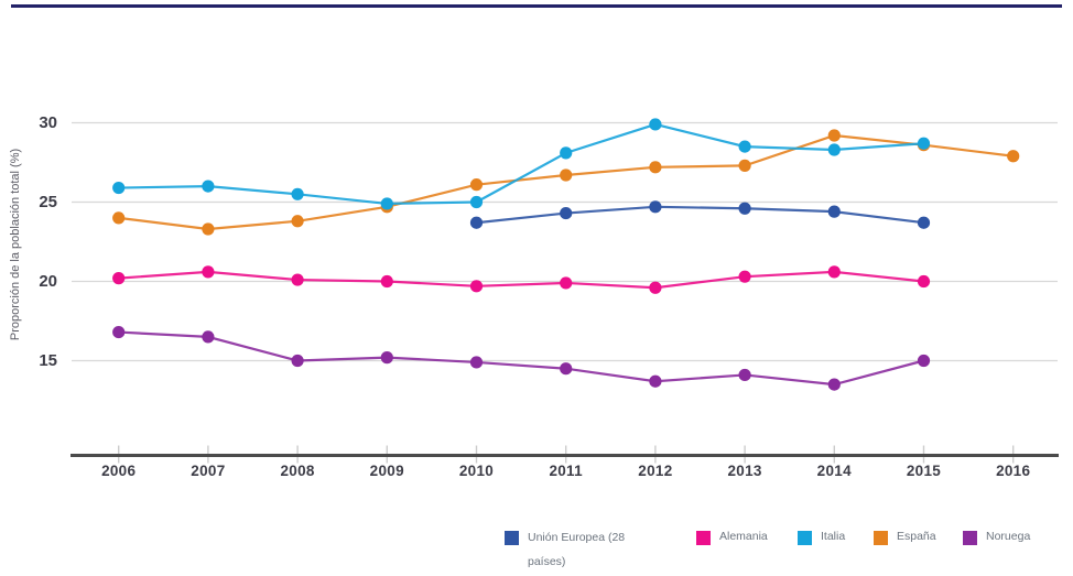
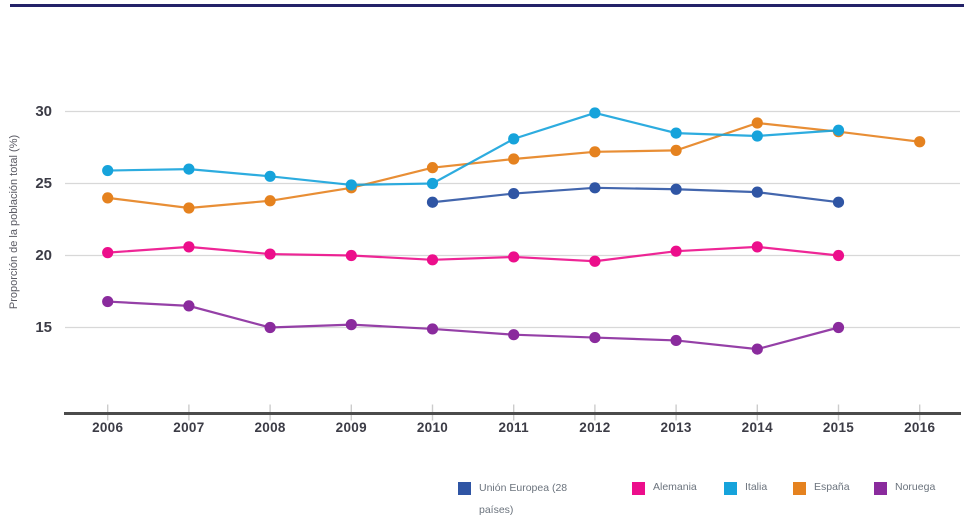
Noruega/2012: 13.7 -> 14.3
